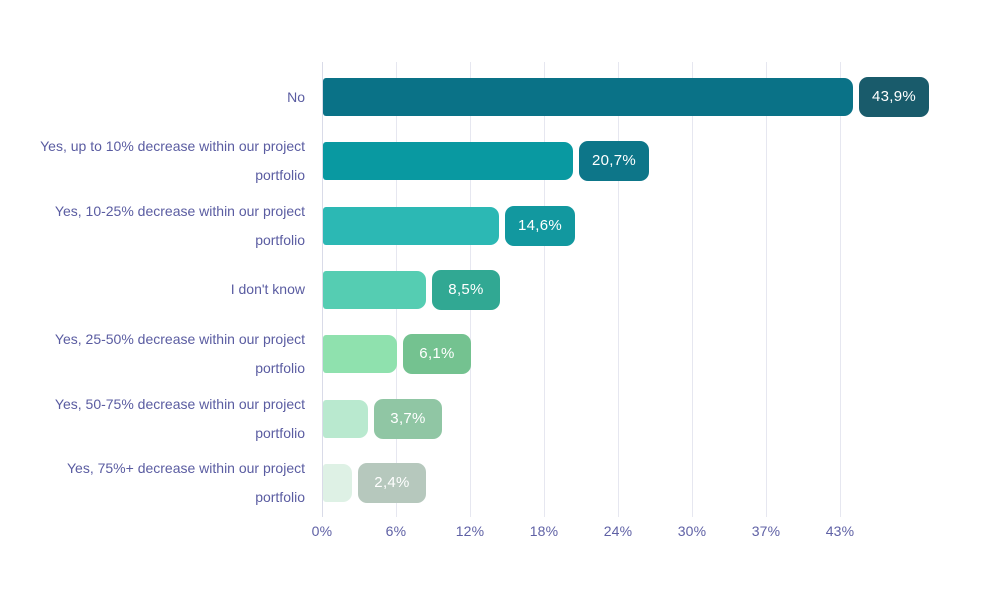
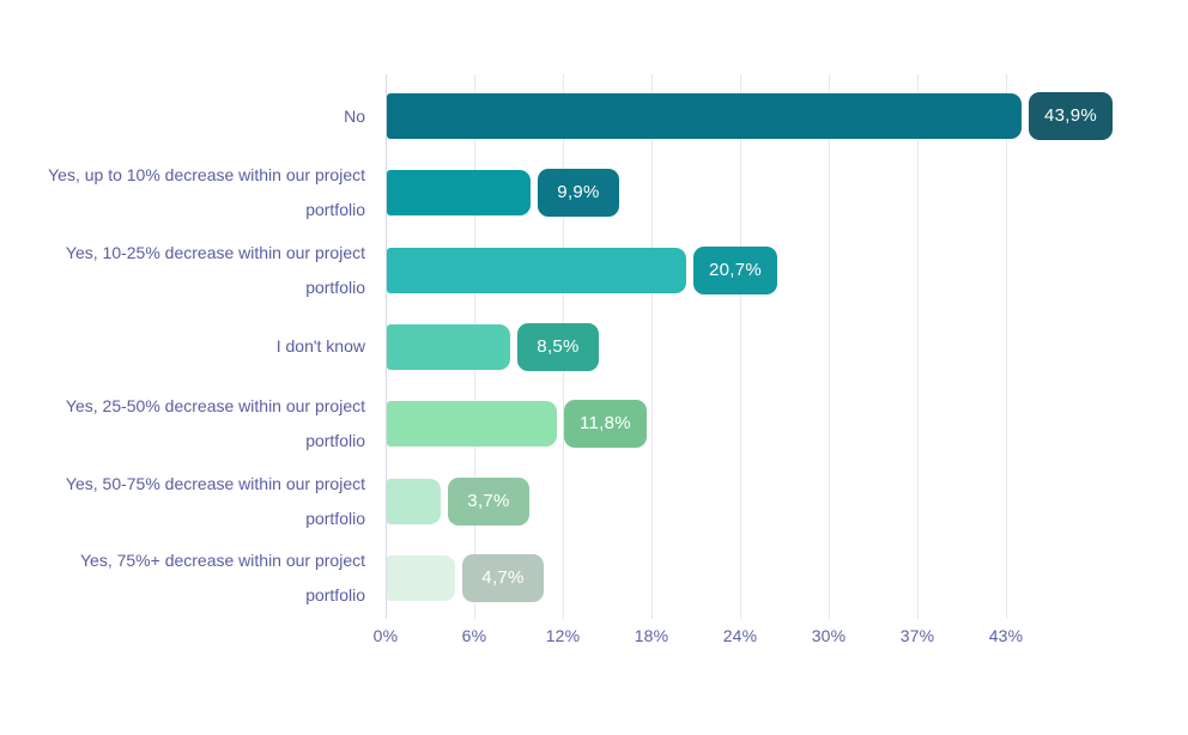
Yes, up to 10% decrease within our project portfolio: 20,7% -> 9,9%
Yes, 10-25% decrease within our project portfolio: 14,6% -> 20,7%
Yes, 25-50% decrease within our project portfolio: 6,1% -> 11,8%
Yes, 75%+ decrease within our project portfolio: 2,4% -> 4,7%
